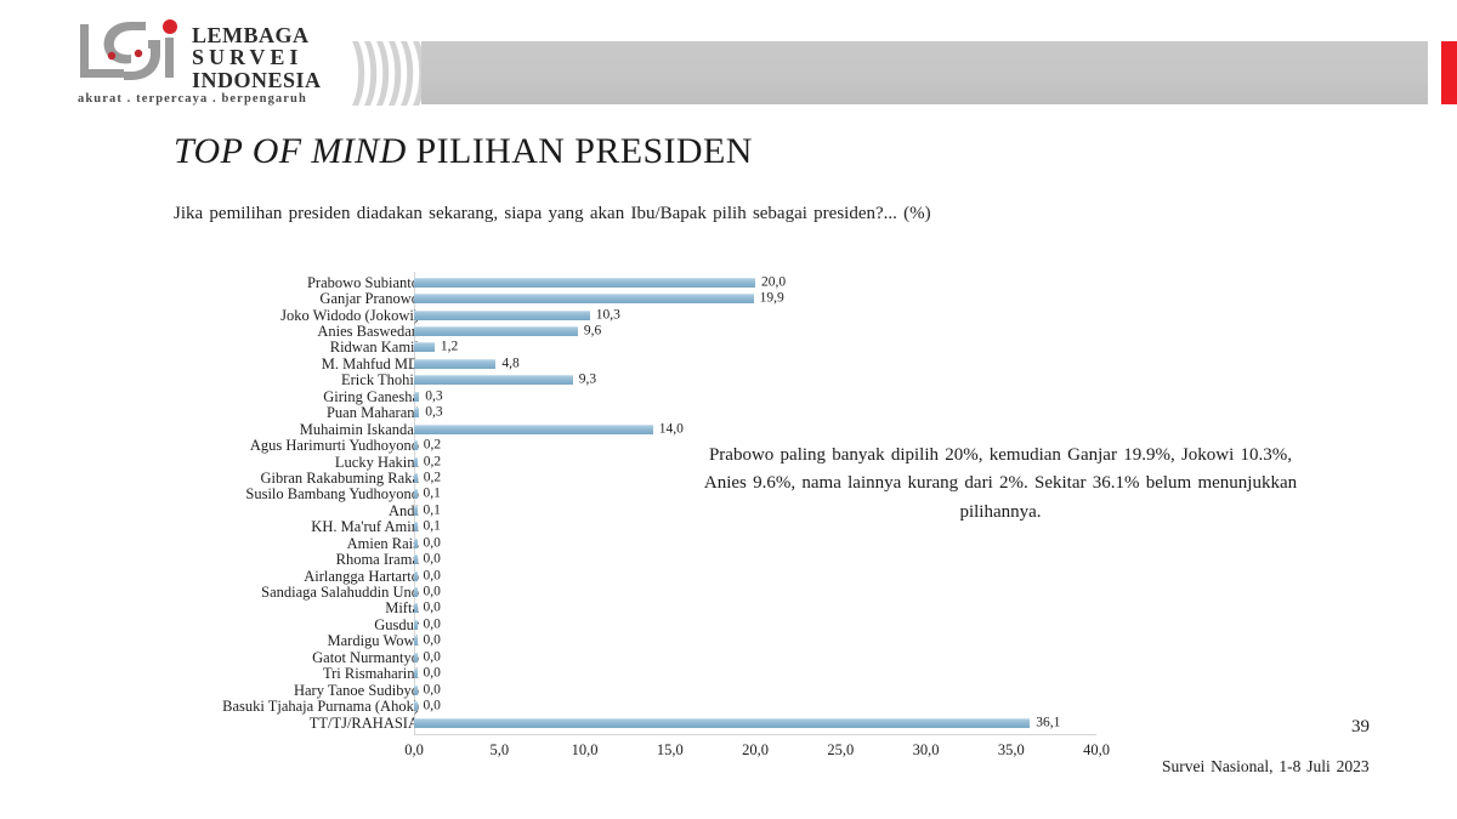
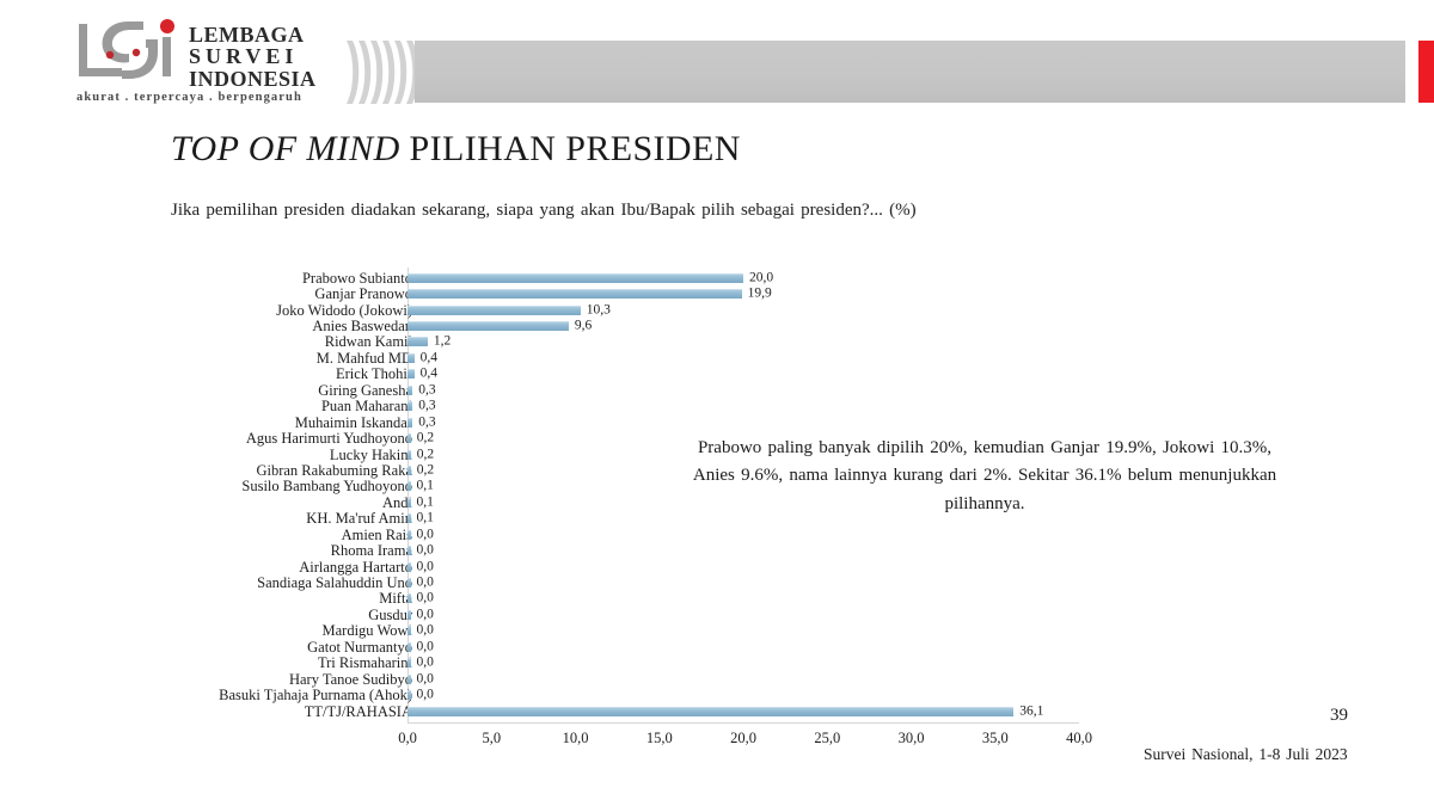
M. Mahfud MD: 4,8 -> 0,4
Erick Thohir: 9,3 -> 0,4
Muhaimin Iskandar: 14,0 -> 0,3
